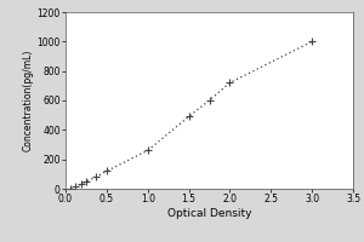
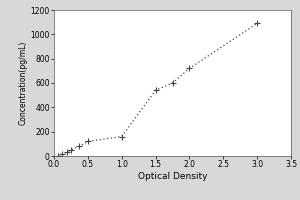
1.0: 260 -> 160
1.5: 490 -> 540
3.0: 1000 -> 1090
